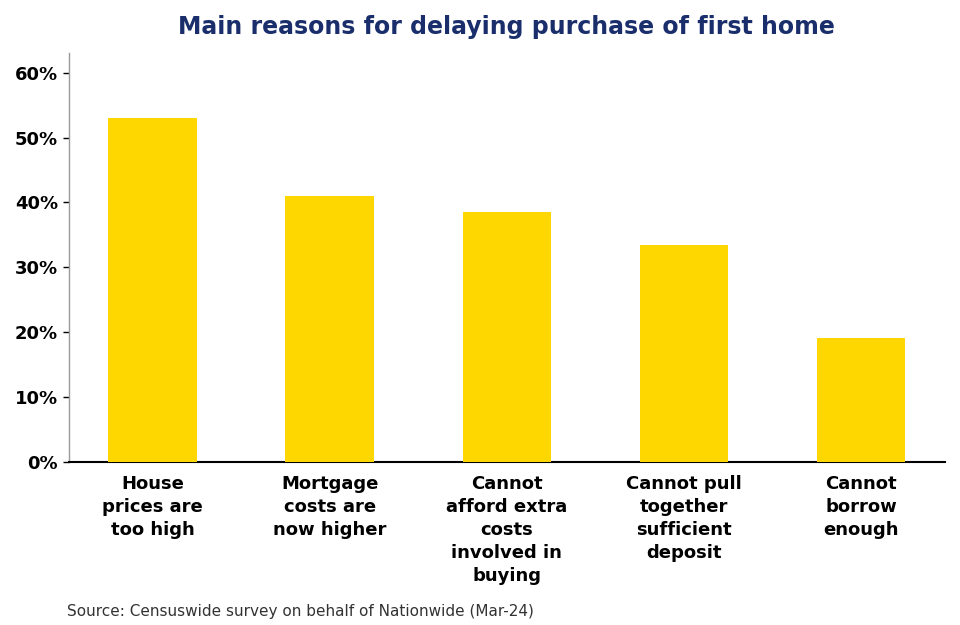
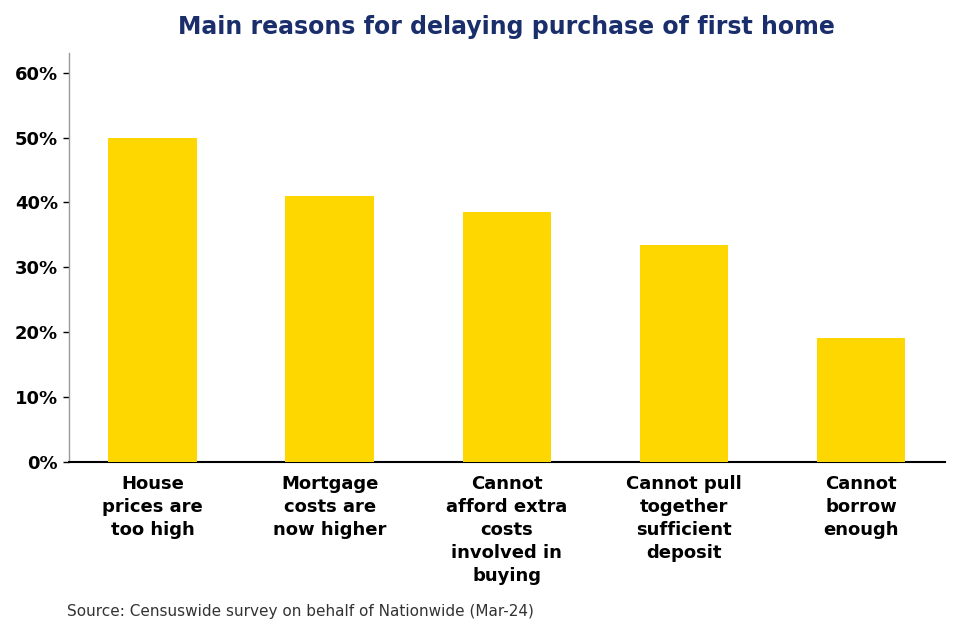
House prices are too high: 53.0% -> 50.0%
